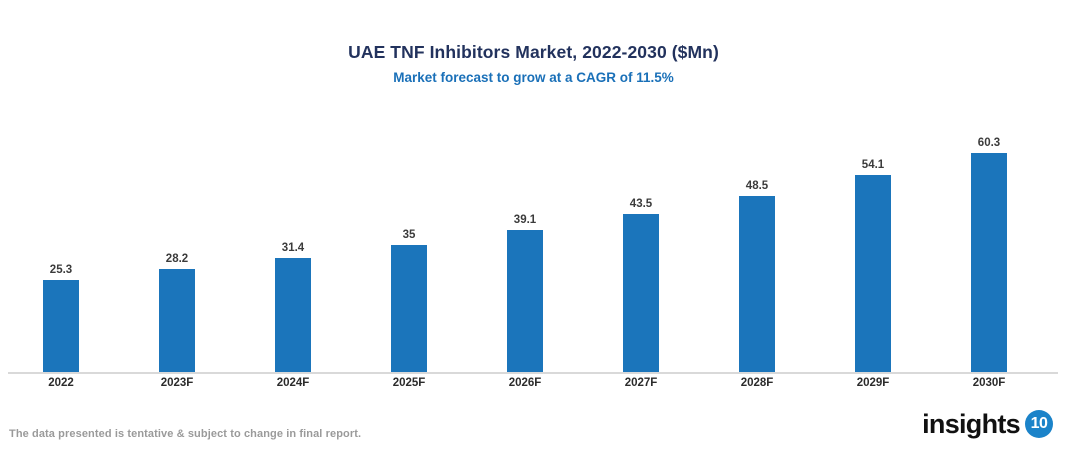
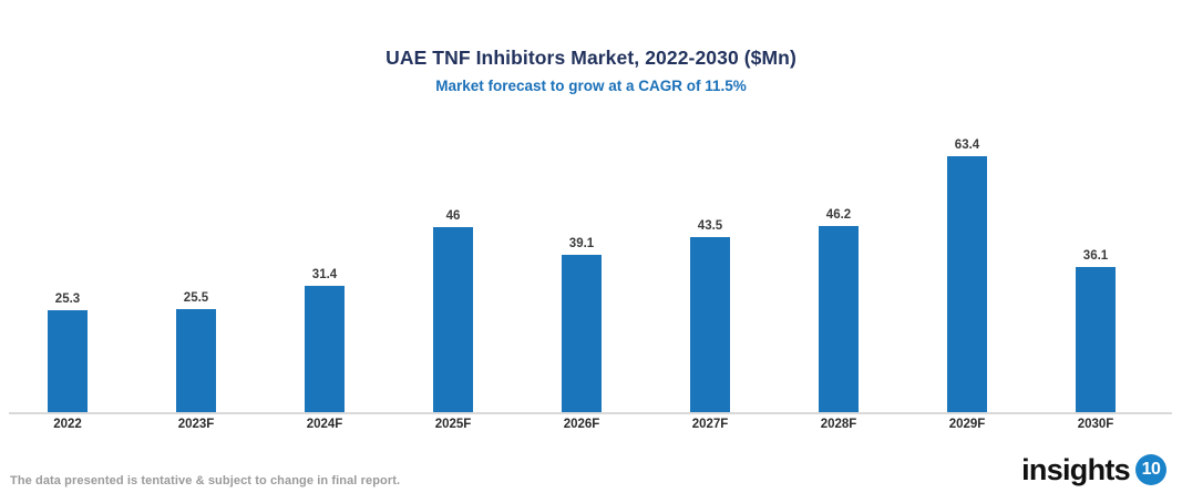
2023F: 28.2 -> 25.5
2025F: 35 -> 46
2028F: 48.5 -> 46.2
2029F: 54.1 -> 63.4
2030F: 60.3 -> 36.1
